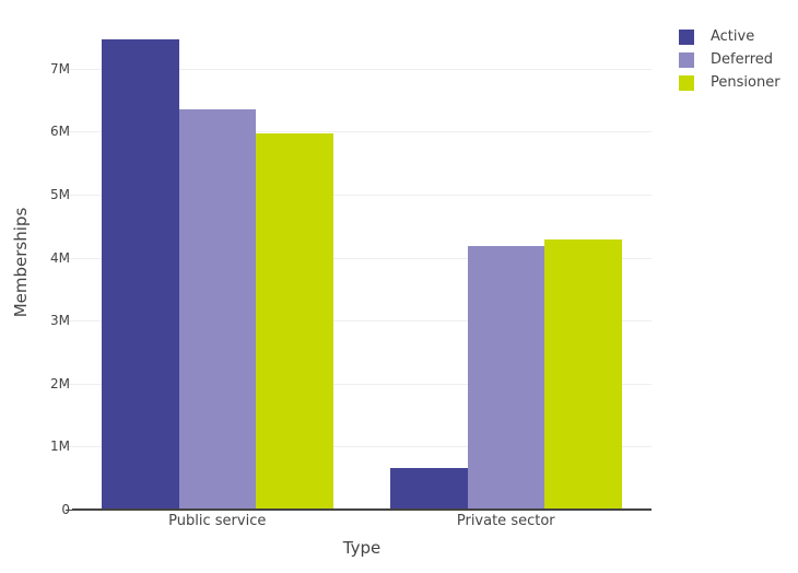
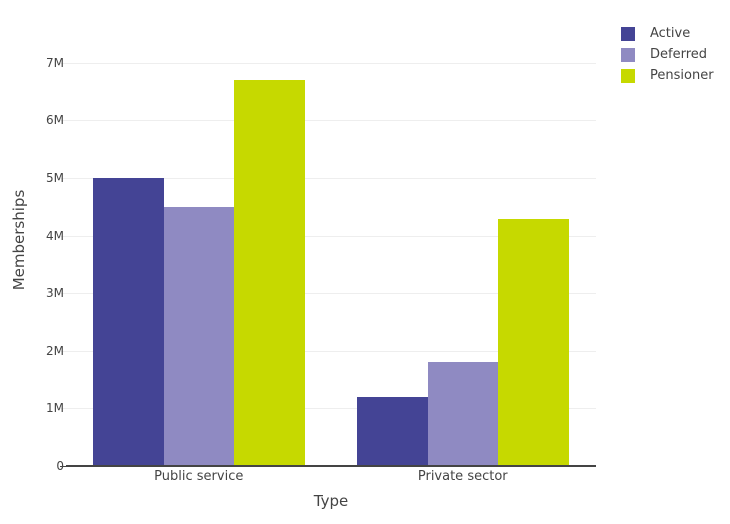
Active/Public service: 7.5M -> 5.0M
Deferred/Public service: 6.4M -> 4.5M
Pensioner/Public service: 6.0M -> 6.7M
Active/Private sector: 0.7M -> 1.2M
Deferred/Private sector: 4.2M -> 1.8M
